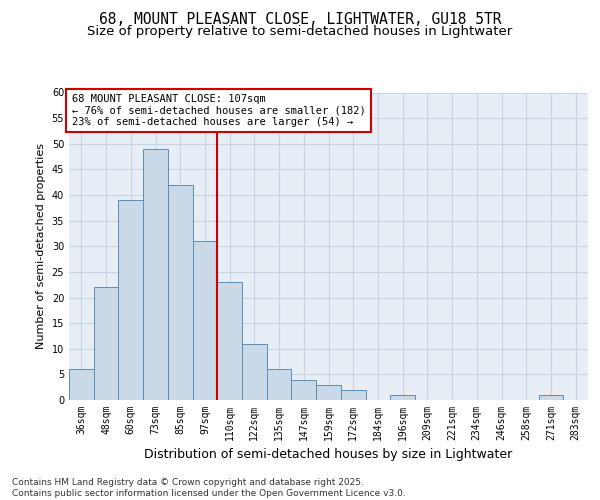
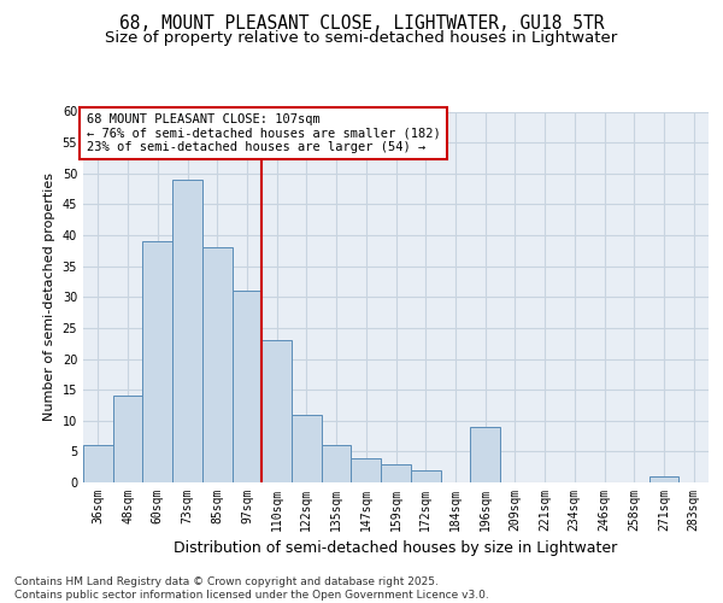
48sqm: 22 -> 14
85sqm: 42 -> 38
196sqm: 1 -> 9
